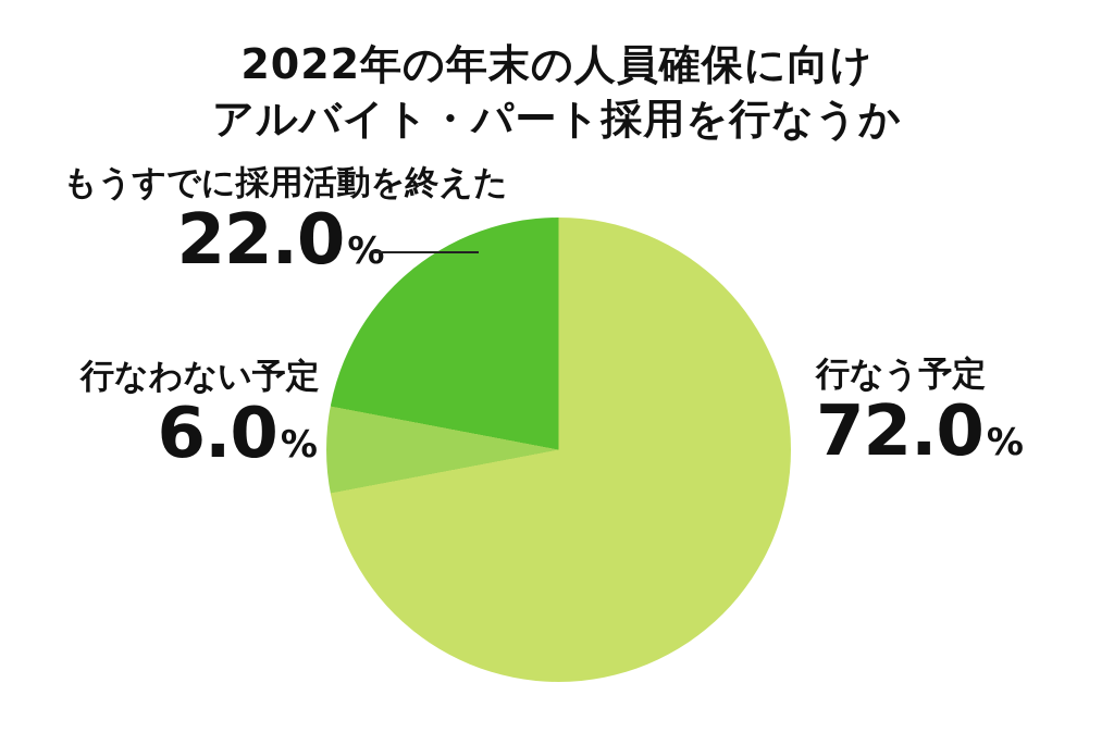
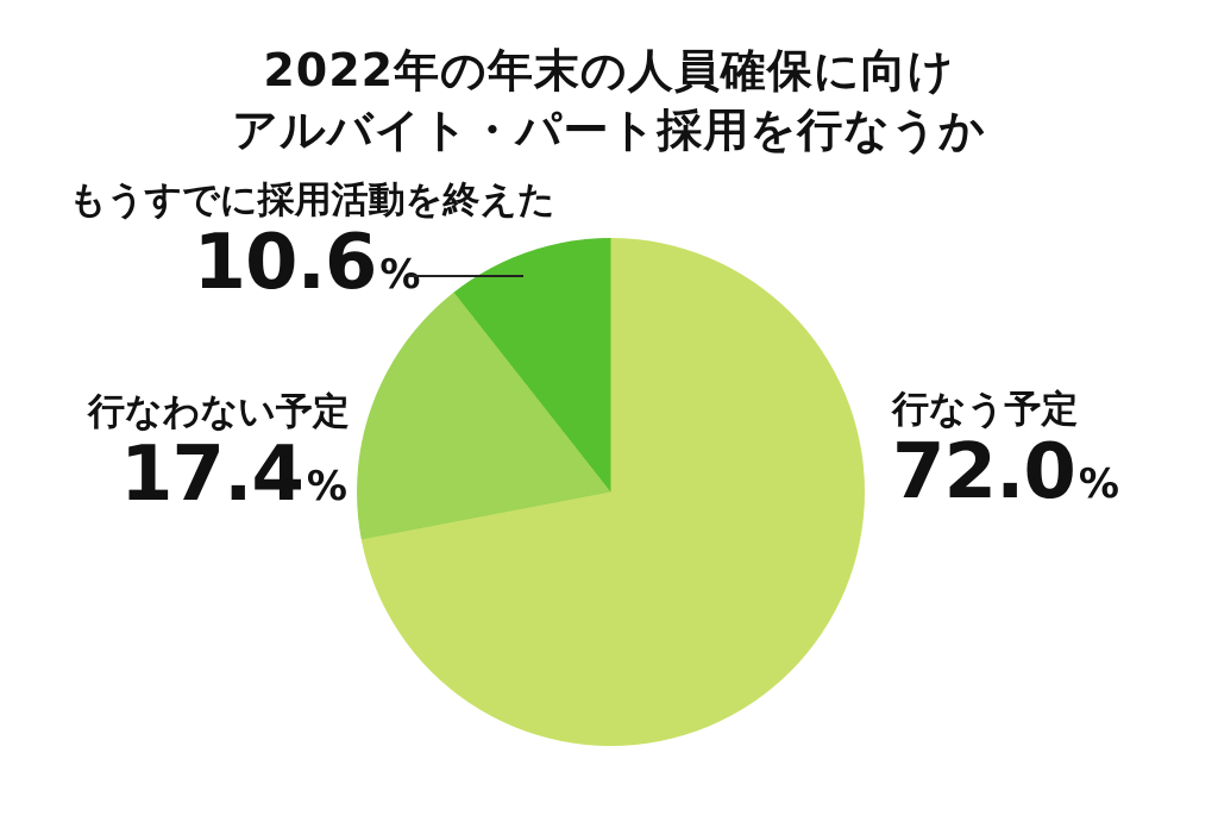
行なわない予定: 6.0 -> 17.4
もうすでに採用活動を終えた: 22.0 -> 10.6
